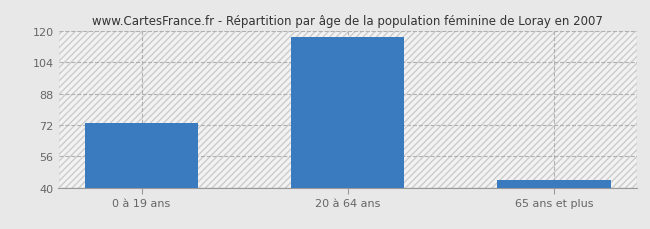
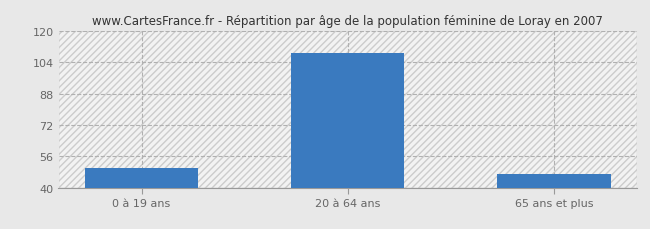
0 à 19 ans: 73 -> 50
20 à 64 ans: 117 -> 109
65 ans et plus: 44 -> 47
